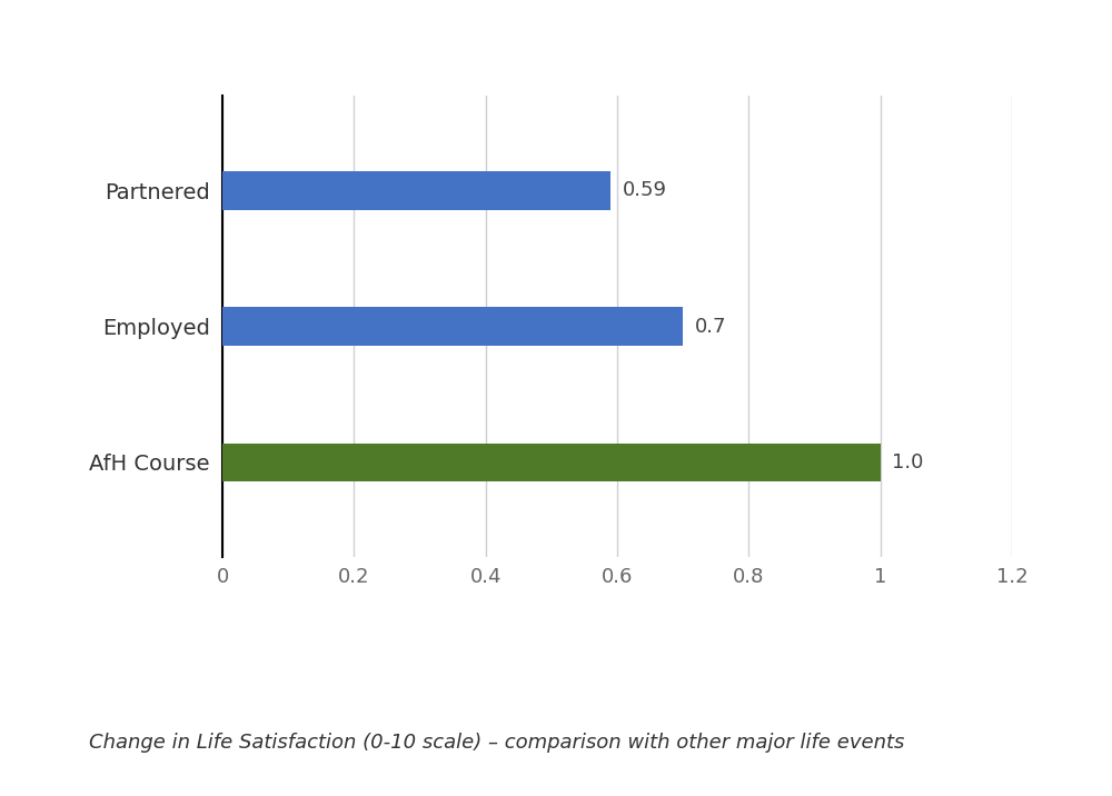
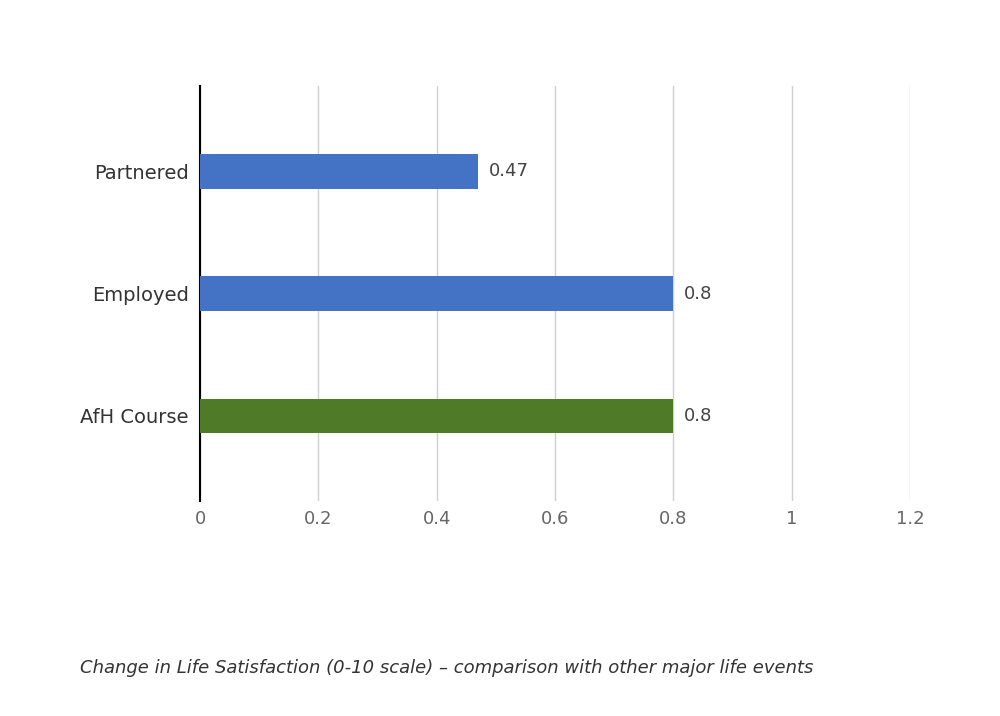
Partnered: 0.59 -> 0.47
Employed: 0.7 -> 0.8
AfH Course: 1.0 -> 0.8
